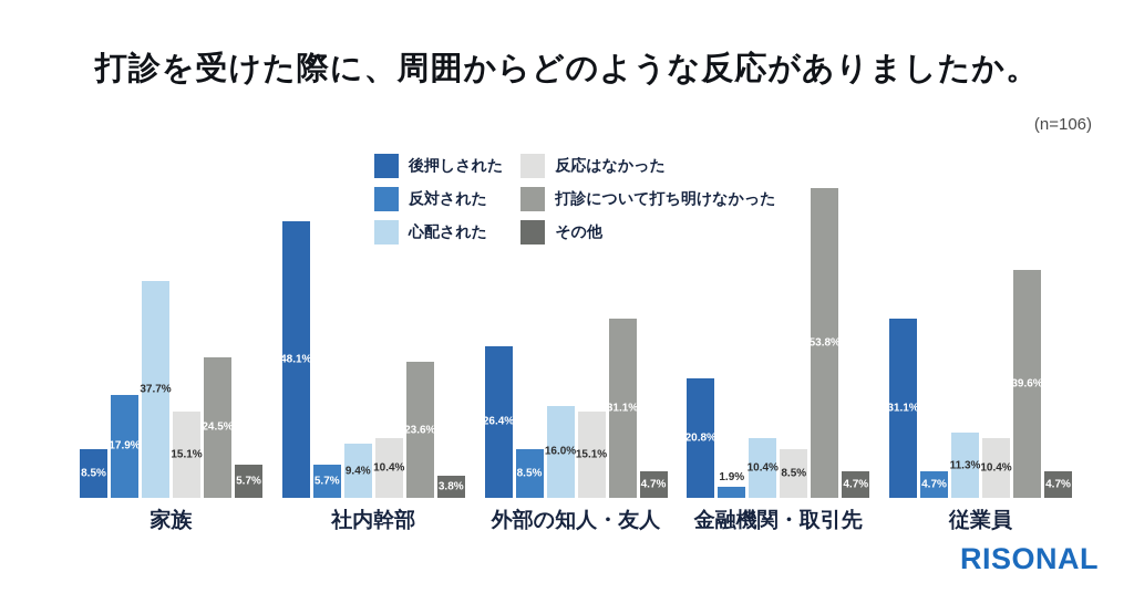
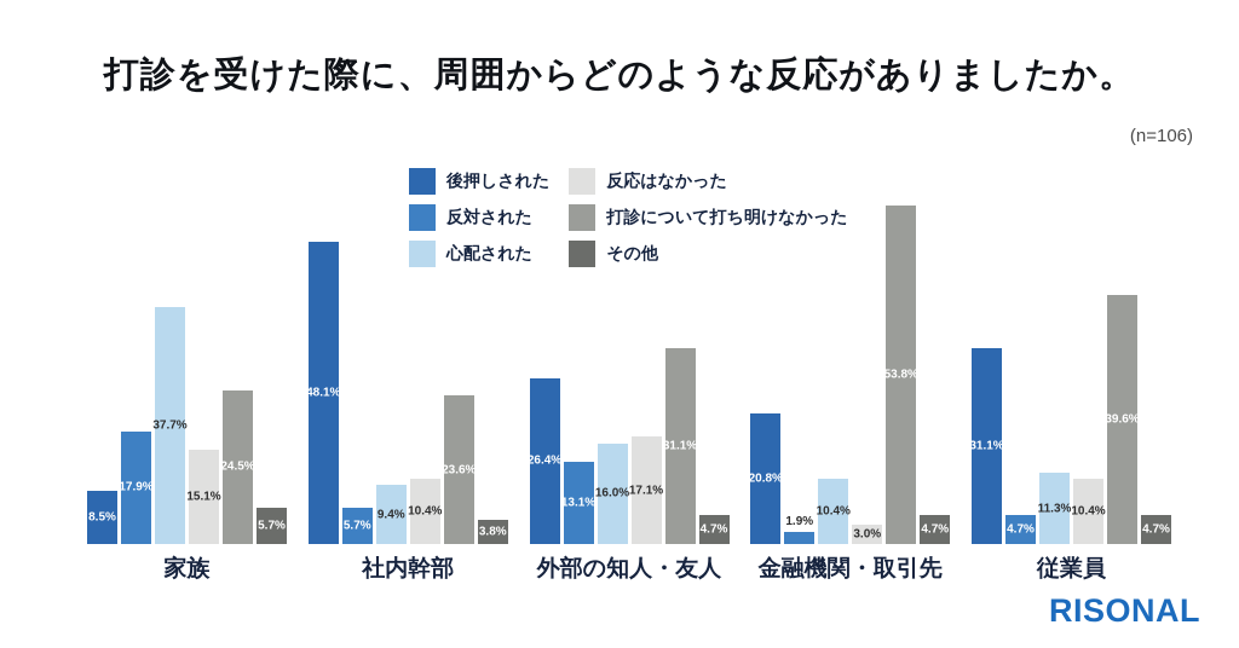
反対された/外部の知人・友人: 8.5% -> 13.1%
反応はなかった/外部の知人・友人: 15.1% -> 17.1%
反応はなかった/金融機関・取引先: 8.5% -> 3.0%
